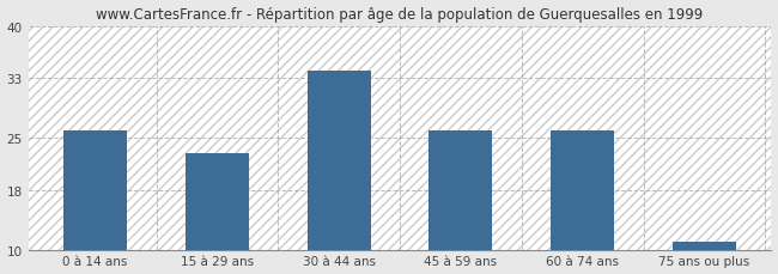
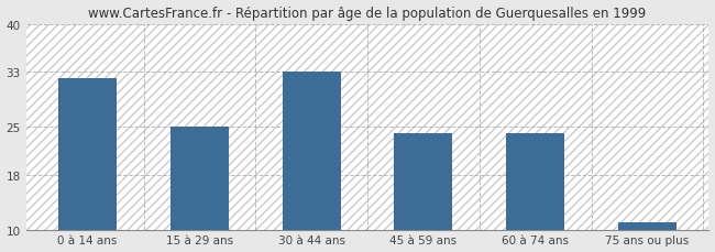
0 à 14 ans: 26 -> 32
15 à 29 ans: 23 -> 25
30 à 44 ans: 34 -> 33
45 à 59 ans: 26 -> 24
60 à 74 ans: 26 -> 24
